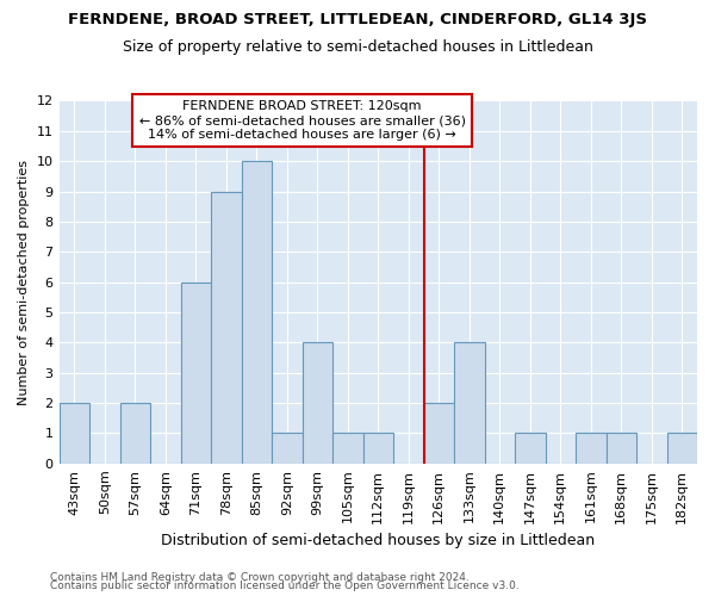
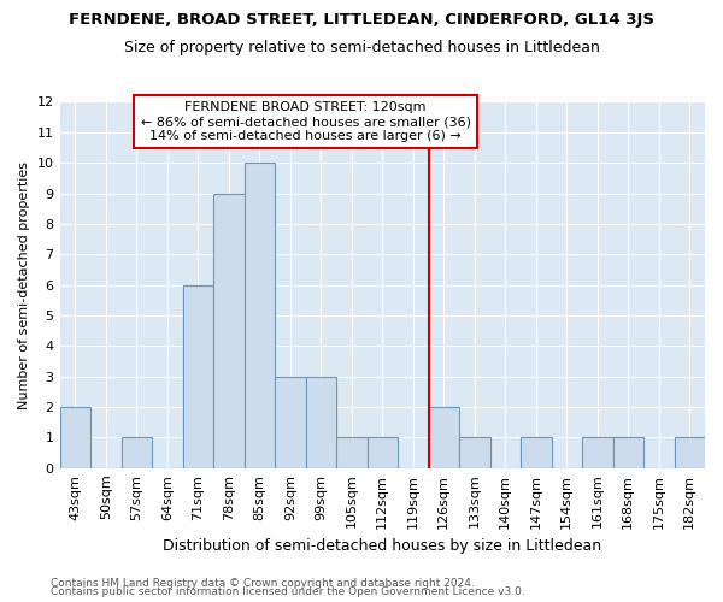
57sqm: 2 -> 1
92sqm: 1 -> 3
99sqm: 4 -> 3
133sqm: 4 -> 1
